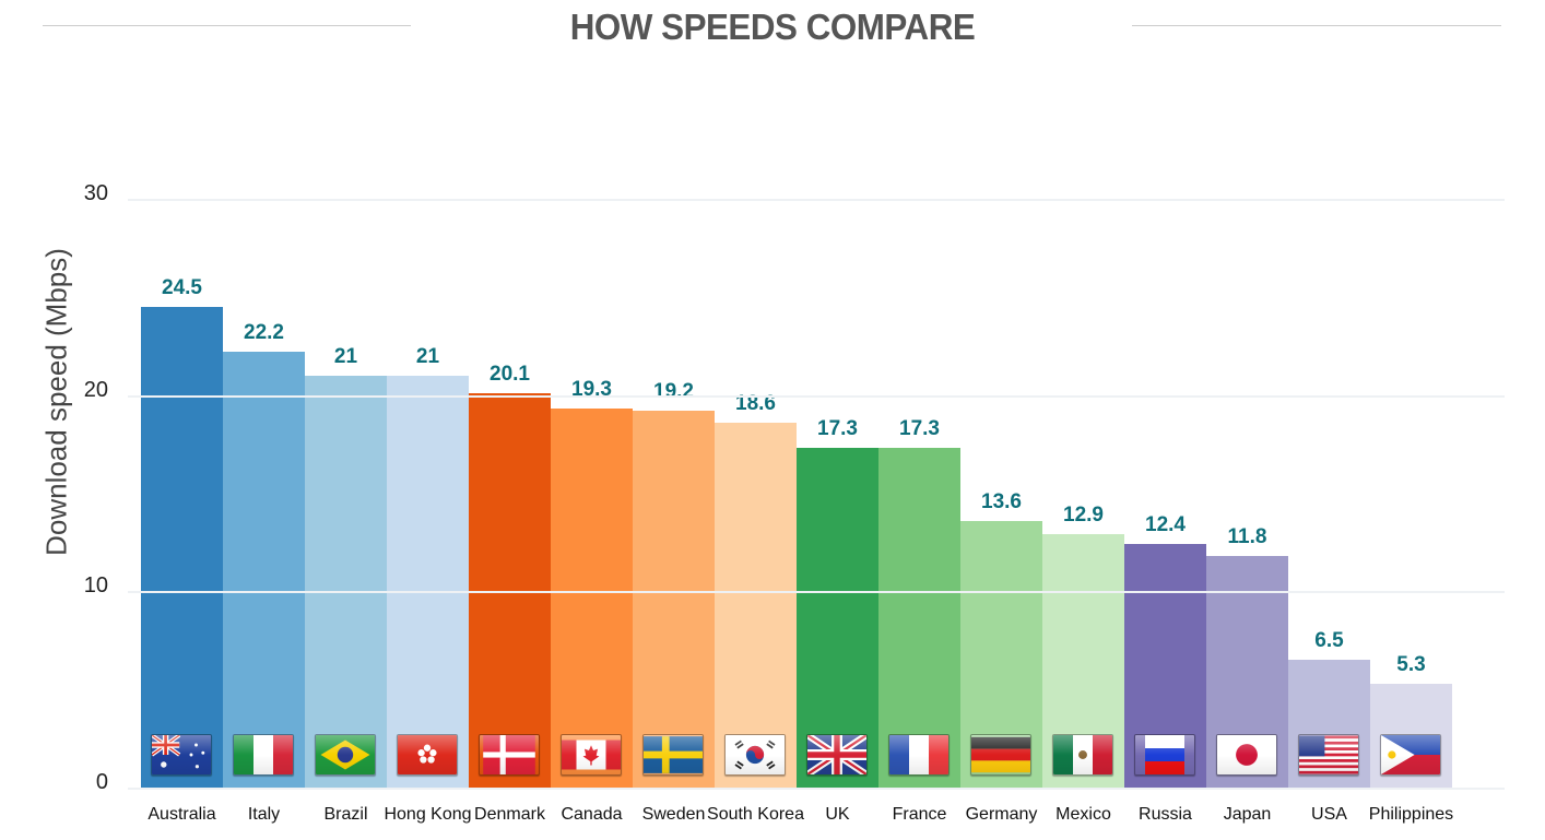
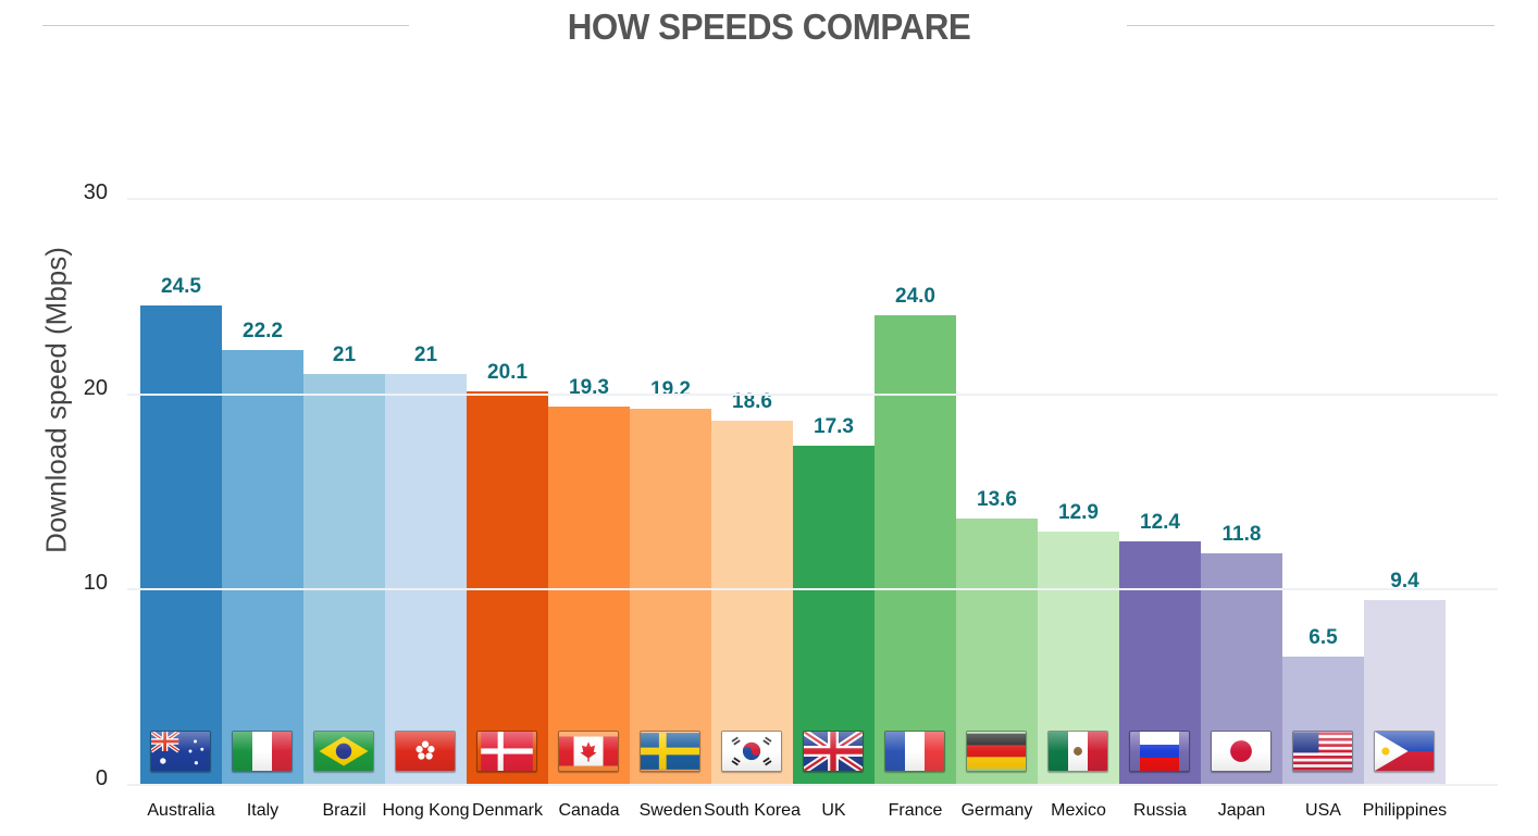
France: 17.3 -> 24.0
Philippines: 5.3 -> 9.4
